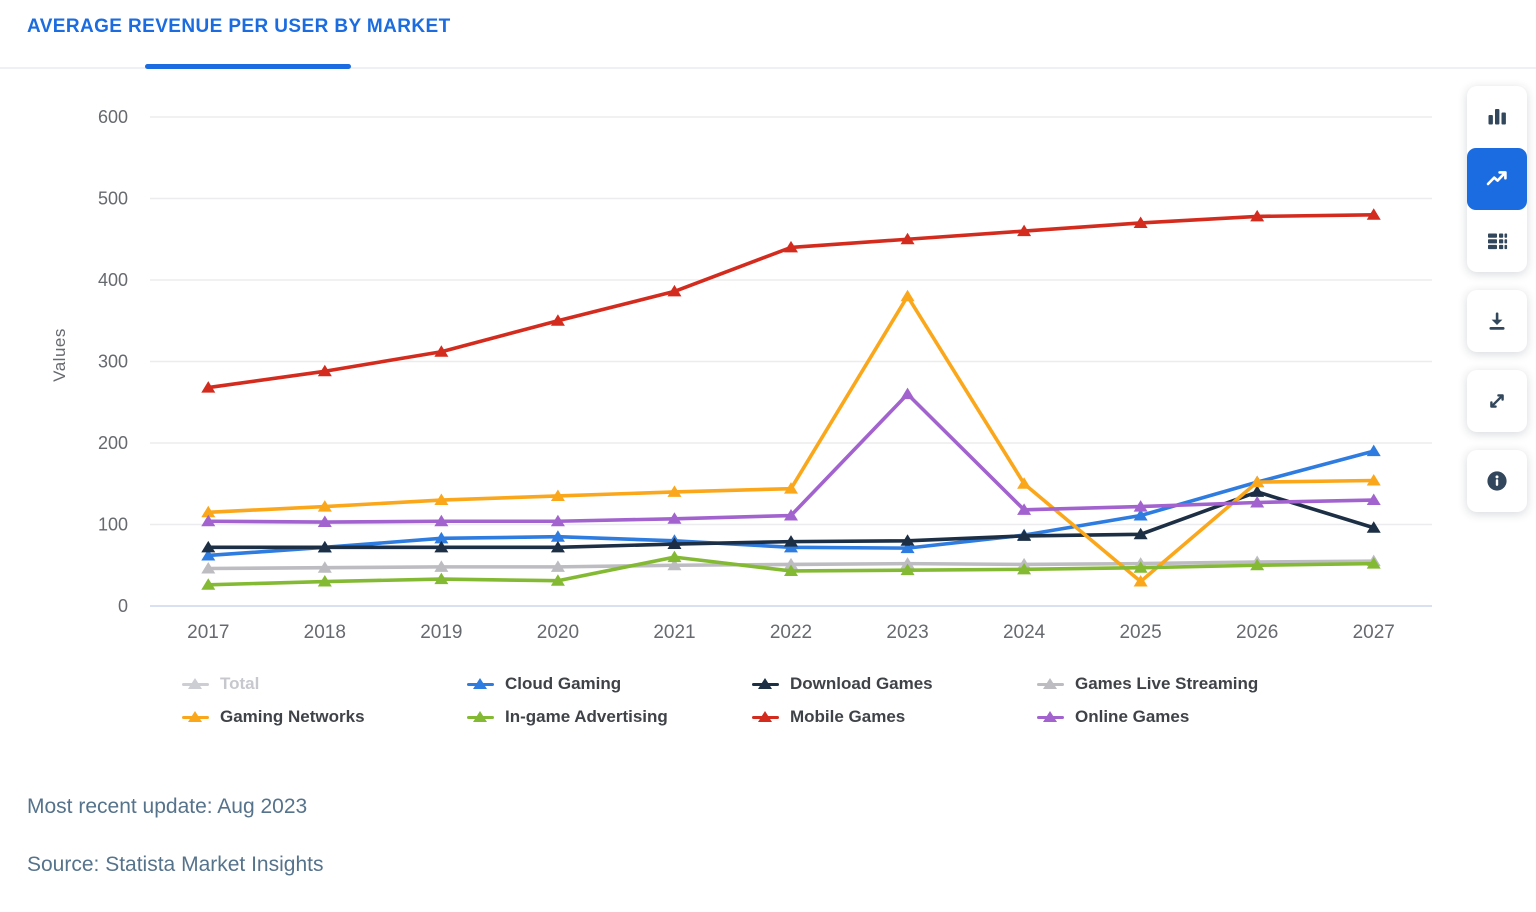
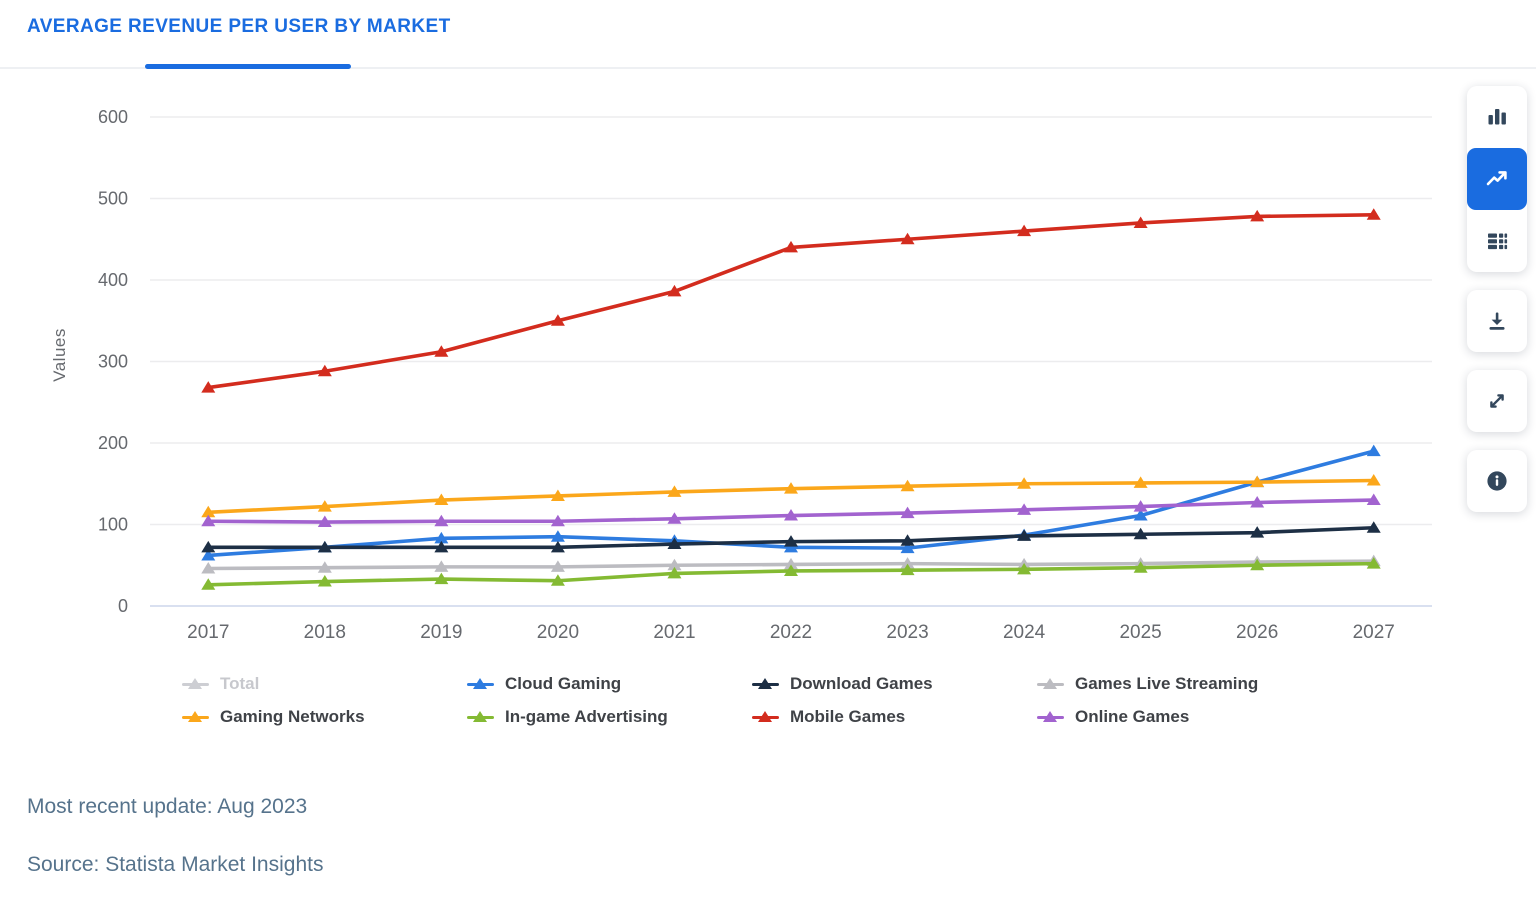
In-game Advertising/2021: 60 -> 40
Gaming Networks/2023: 380 -> 150
Online Games/2023: 260 -> 110
Gaming Networks/2025: 30 -> 150
Download Games/2026: 140 -> 90
